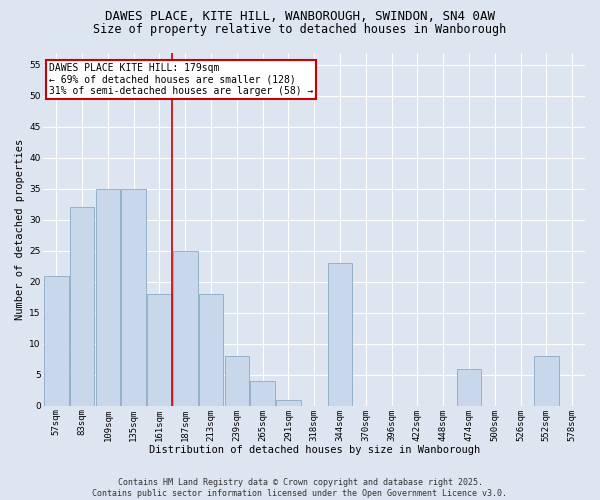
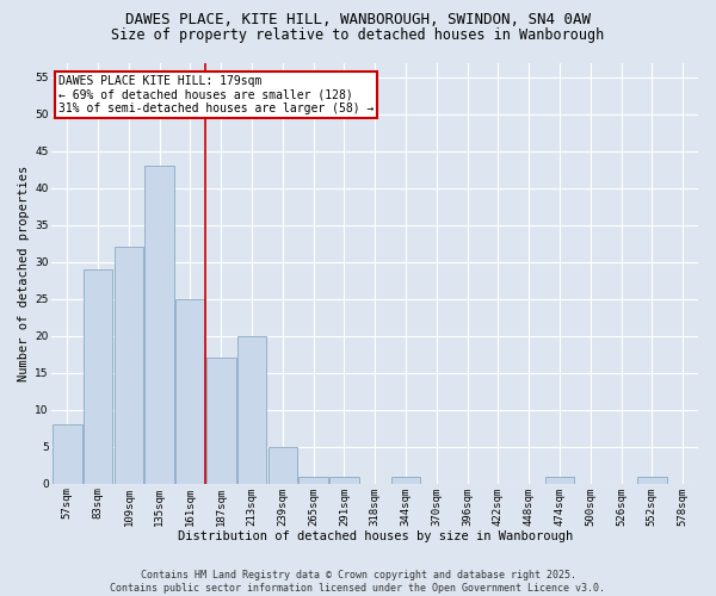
57sqm: 21 -> 8
83sqm: 32 -> 29
109sqm: 35 -> 32
135sqm: 35 -> 43
161sqm: 18 -> 25
187sqm: 25 -> 17
213sqm: 18 -> 20
239sqm: 8 -> 5
265sqm: 4 -> 1
344sqm: 23 -> 1
474sqm: 6 -> 1
552sqm: 8 -> 1
